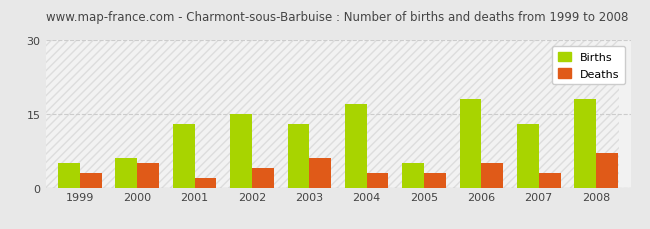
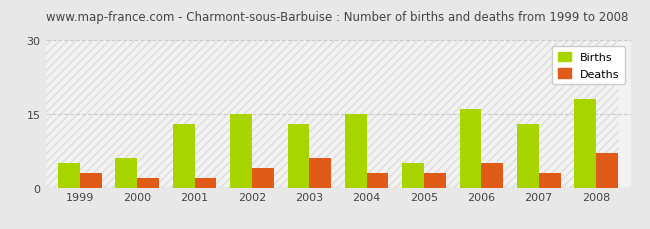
Deaths/2000: 5 -> 2
Births/2004: 17 -> 15
Births/2006: 18 -> 16
